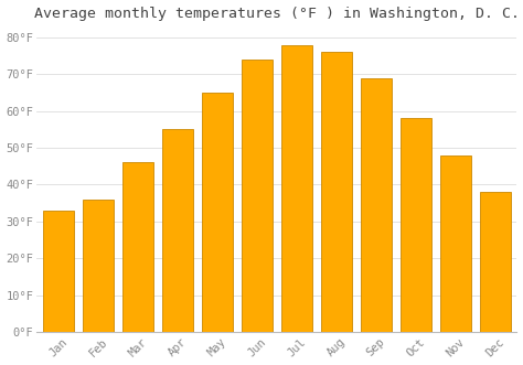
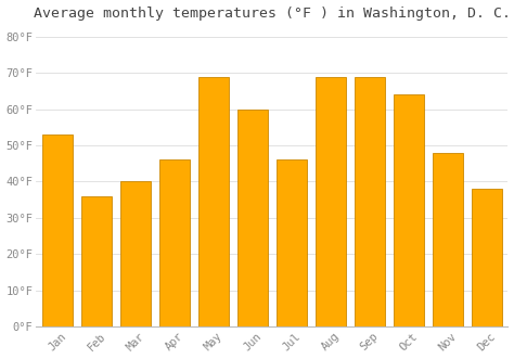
Jan: 33°F -> 53°F
Mar: 46°F -> 40°F
Apr: 55°F -> 46°F
May: 65°F -> 69°F
Jun: 74°F -> 60°F
Jul: 78°F -> 46°F
Aug: 76°F -> 69°F
Oct: 58°F -> 64°F
